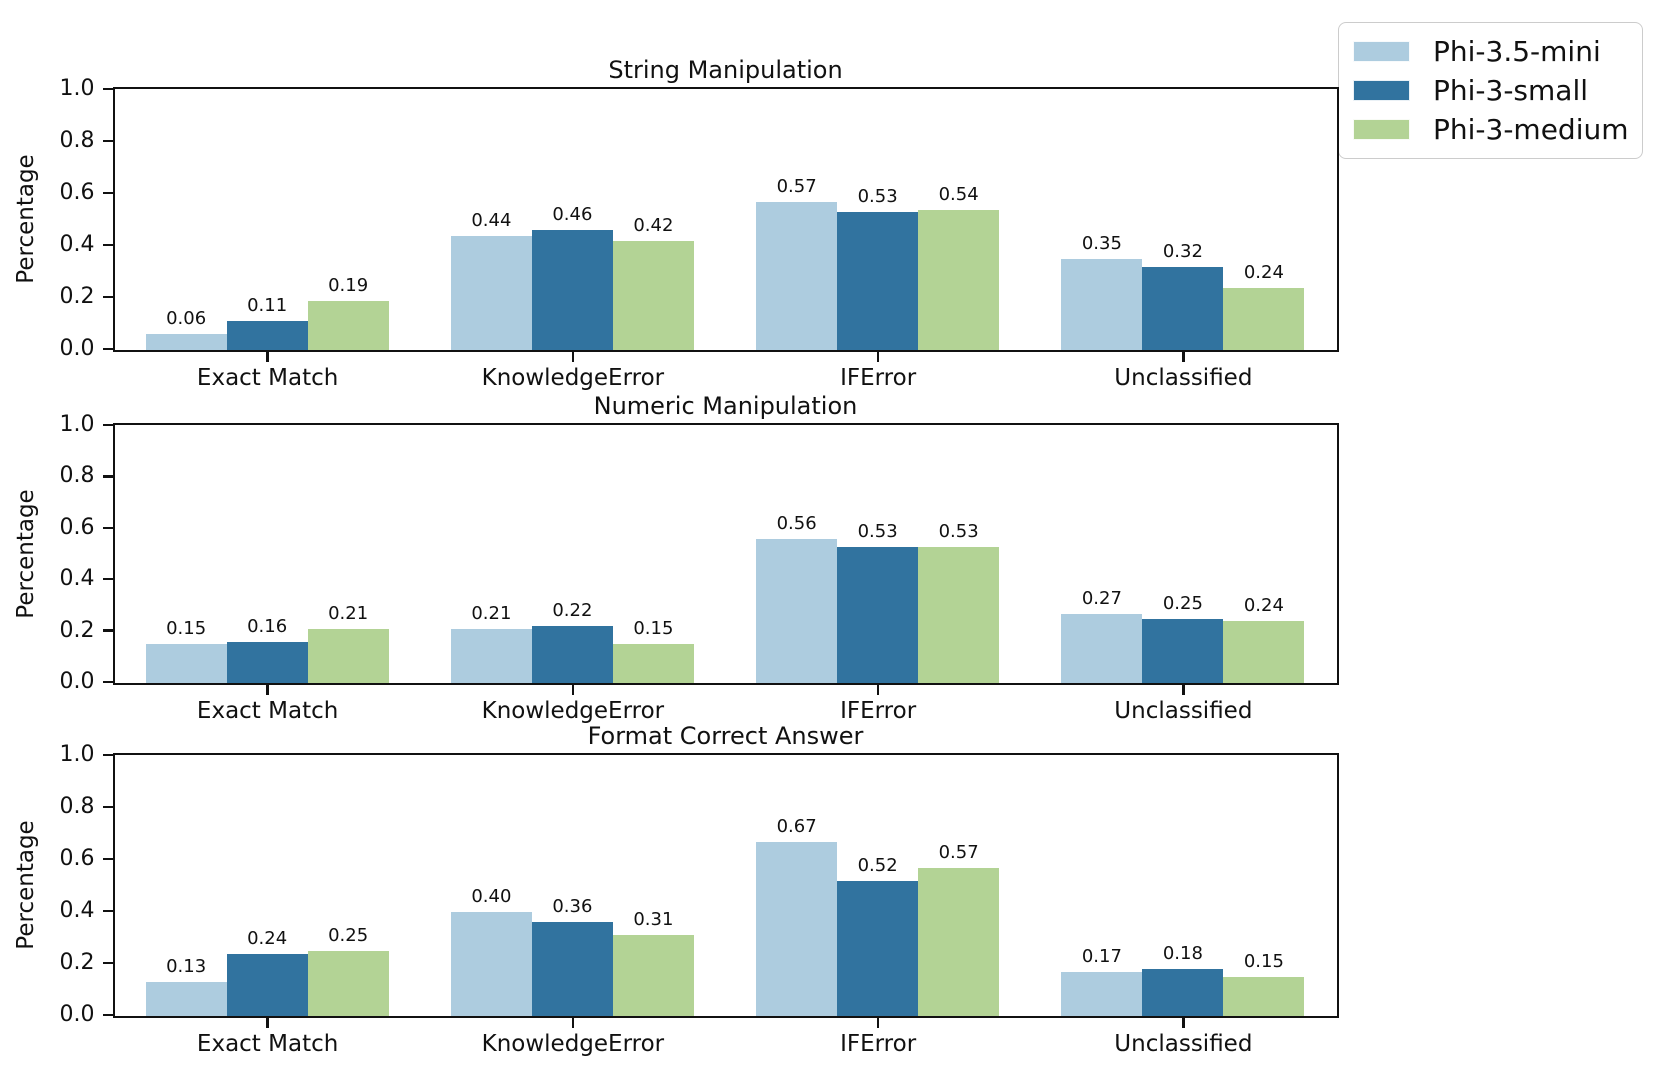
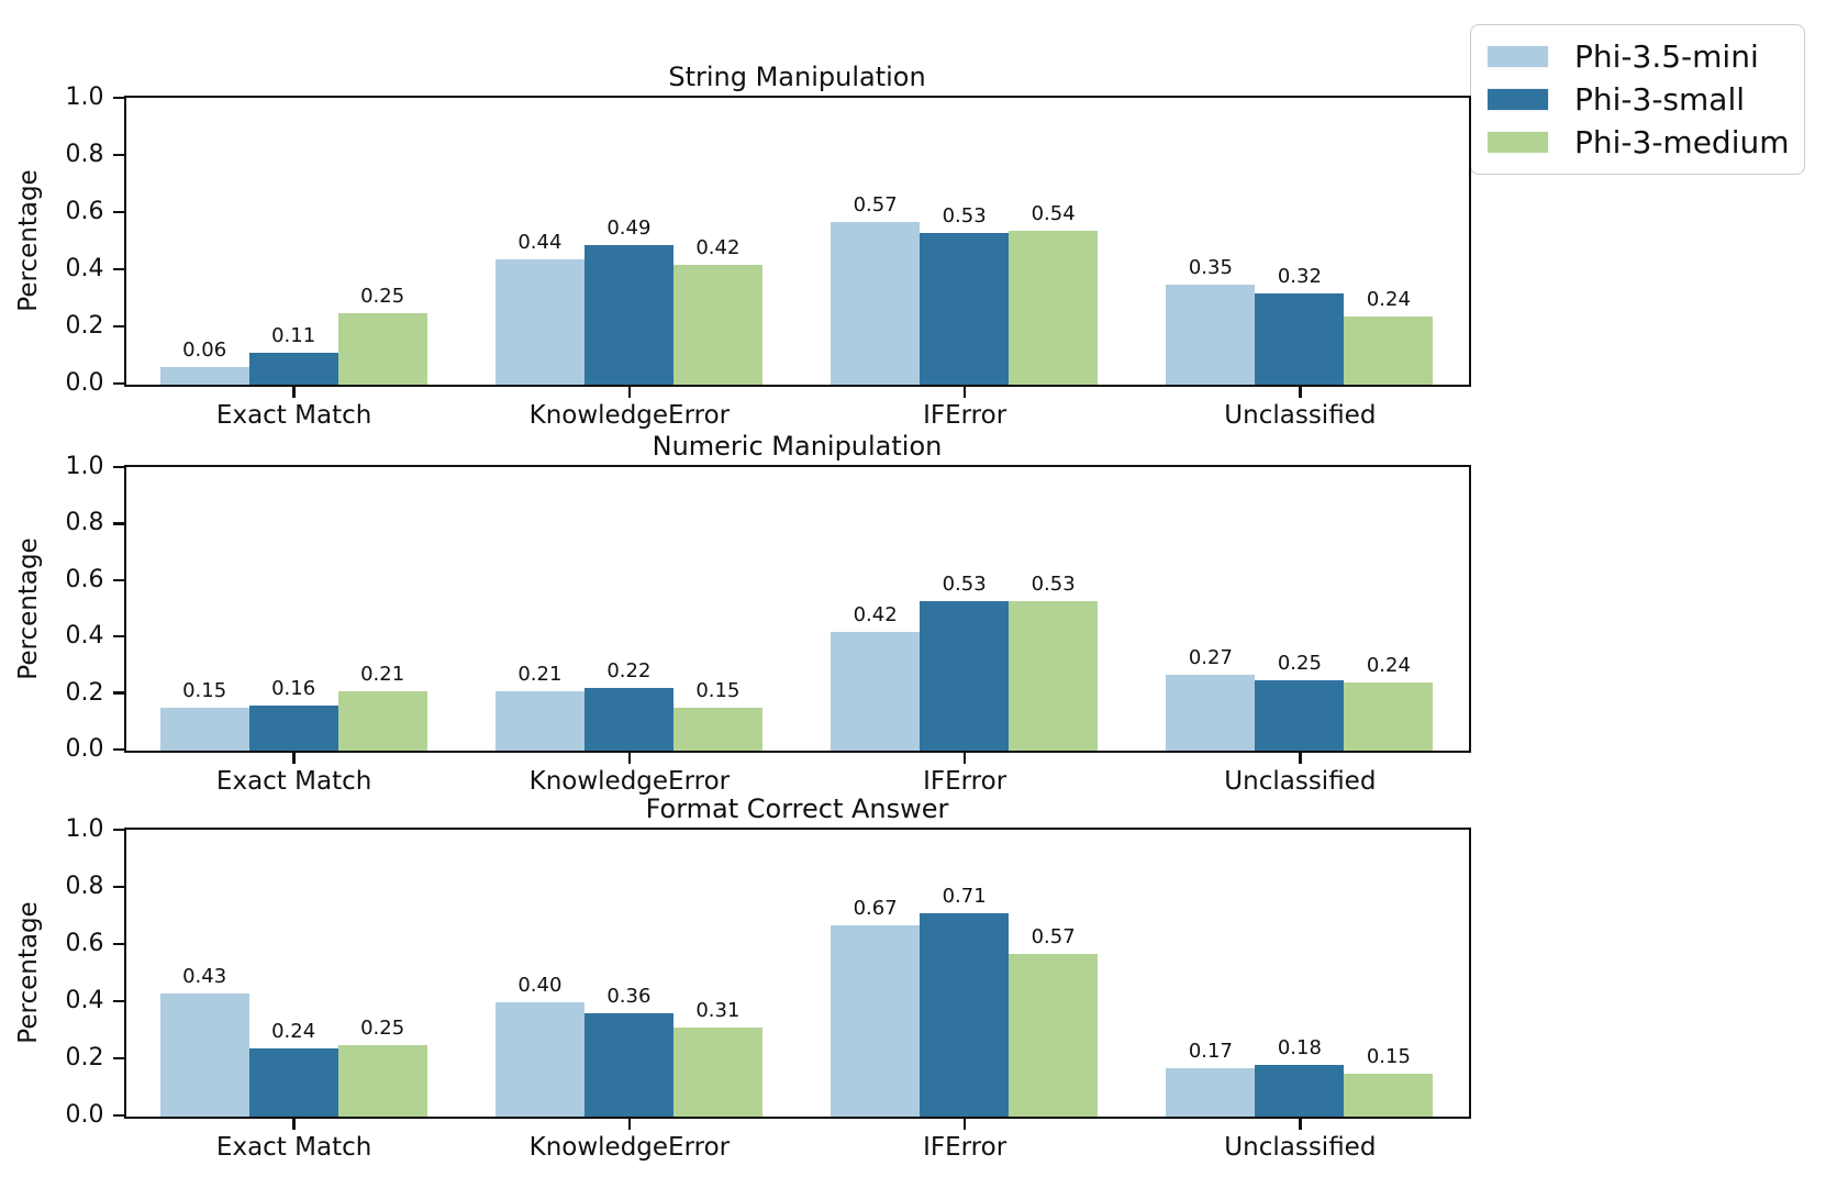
String Manipulation/Phi-3-medium/Exact Match: 0.19 -> 0.25
String Manipulation/Phi-3-small/KnowledgeError: 0.46 -> 0.49
Numeric Manipulation/Phi-3.5-mini/IFError: 0.56 -> 0.42
Format Correct Answer/Phi-3.5-mini/Exact Match: 0.13 -> 0.43
Format Correct Answer/Phi-3-small/IFError: 0.52 -> 0.71
